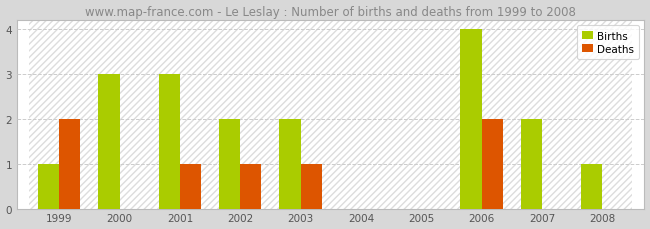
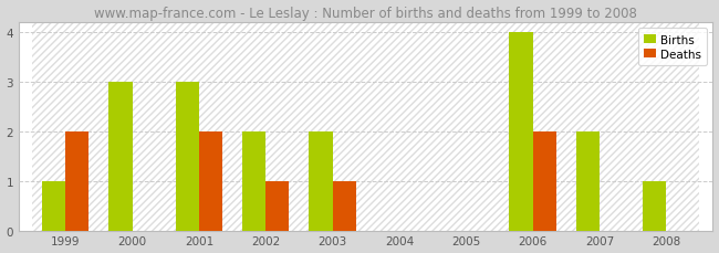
Deaths/2001: 1 -> 2
